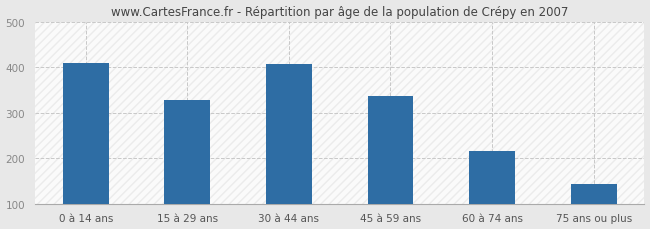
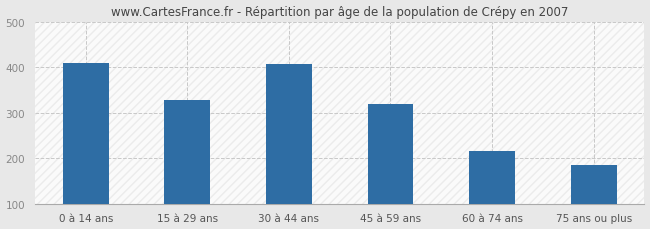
45 à 59 ans: 337 -> 320
75 ans ou plus: 143 -> 185
